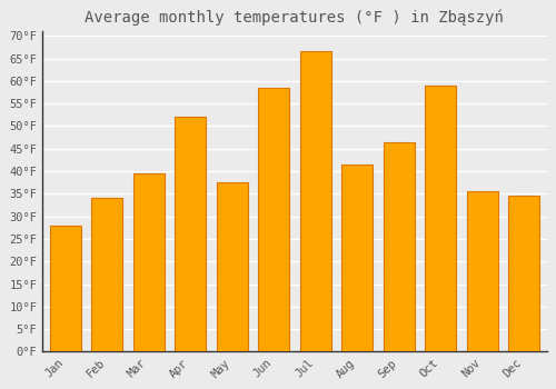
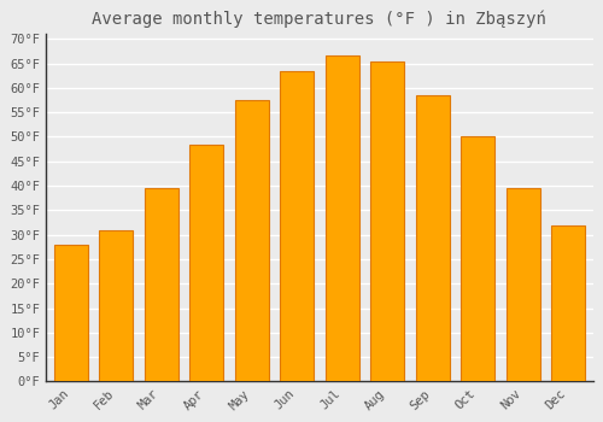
Feb: 34.0°F -> 31.0°F
Apr: 52.0°F -> 48.5°F
May: 37.5°F -> 57.5°F
Jun: 58.5°F -> 63.5°F
Aug: 41.5°F -> 65.5°F
Sep: 46.5°F -> 58.5°F
Oct: 59.0°F -> 50.0°F
Nov: 35.5°F -> 39.5°F
Dec: 34.5°F -> 32.0°F
